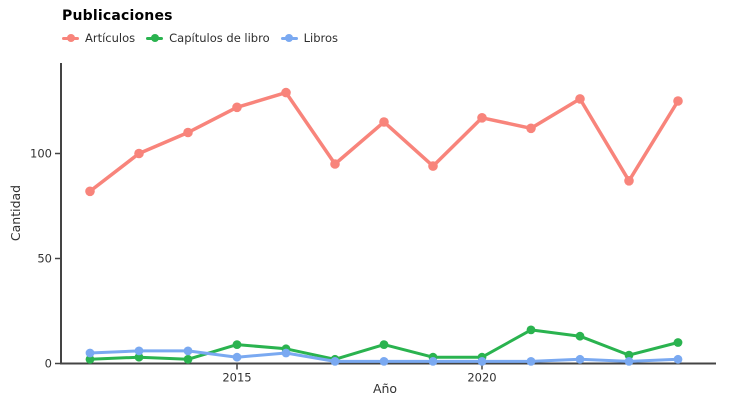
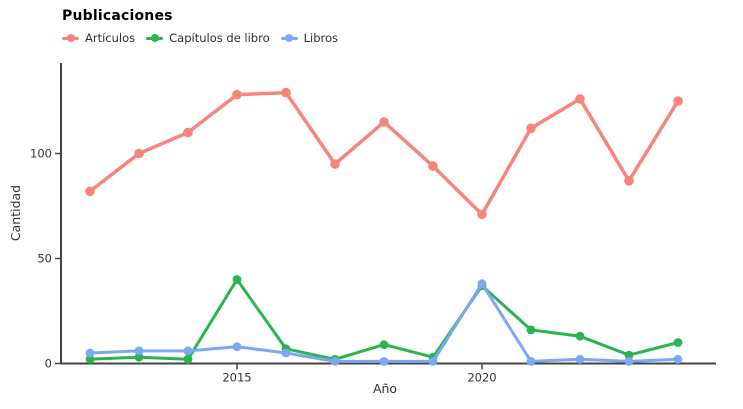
Artículos/2015: 122 -> 128
Capítulos de libro/2015: 9 -> 40
Libros/2015: 3 -> 8
Artículos/2020: 117 -> 71
Capítulos de libro/2020: 3 -> 37
Libros/2020: 1 -> 38
